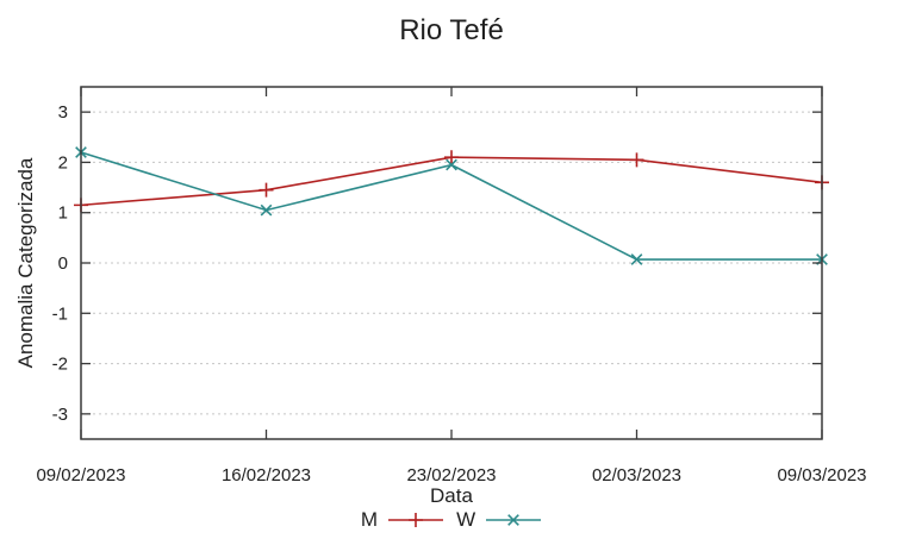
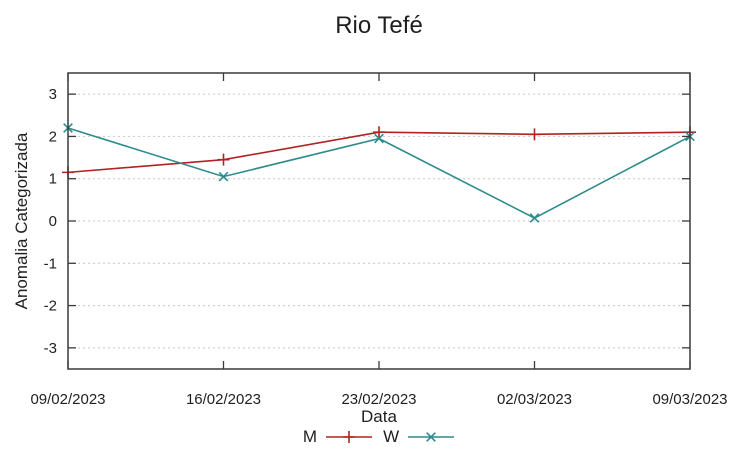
M/09/03/2023: 1.6 -> 2.1
W/09/03/2023: 0.1 -> 2.0
